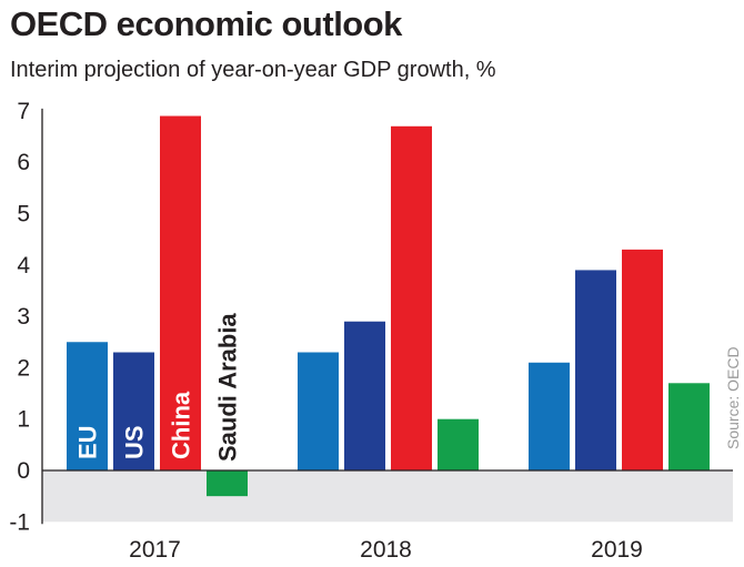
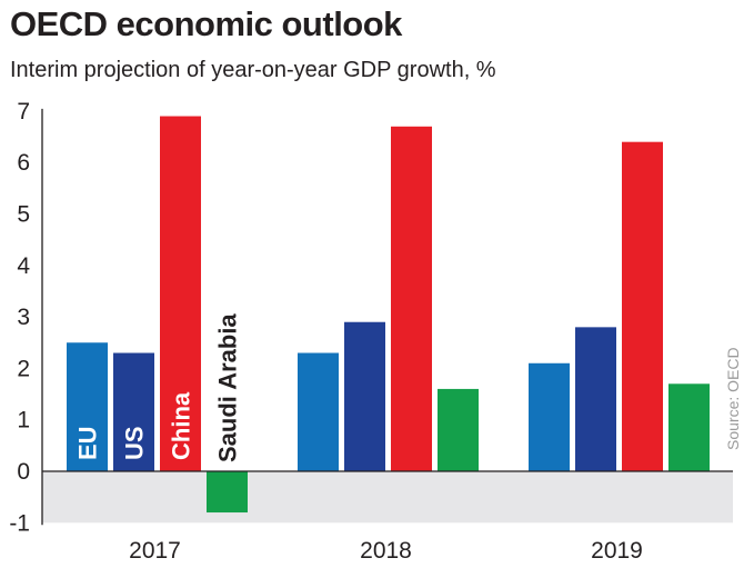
Saudi Arabia/2017: -0.5 -> -0.8
Saudi Arabia/2018: 1.0 -> 1.6
US/2019: 3.9 -> 2.8
China/2019: 4.3 -> 6.4
